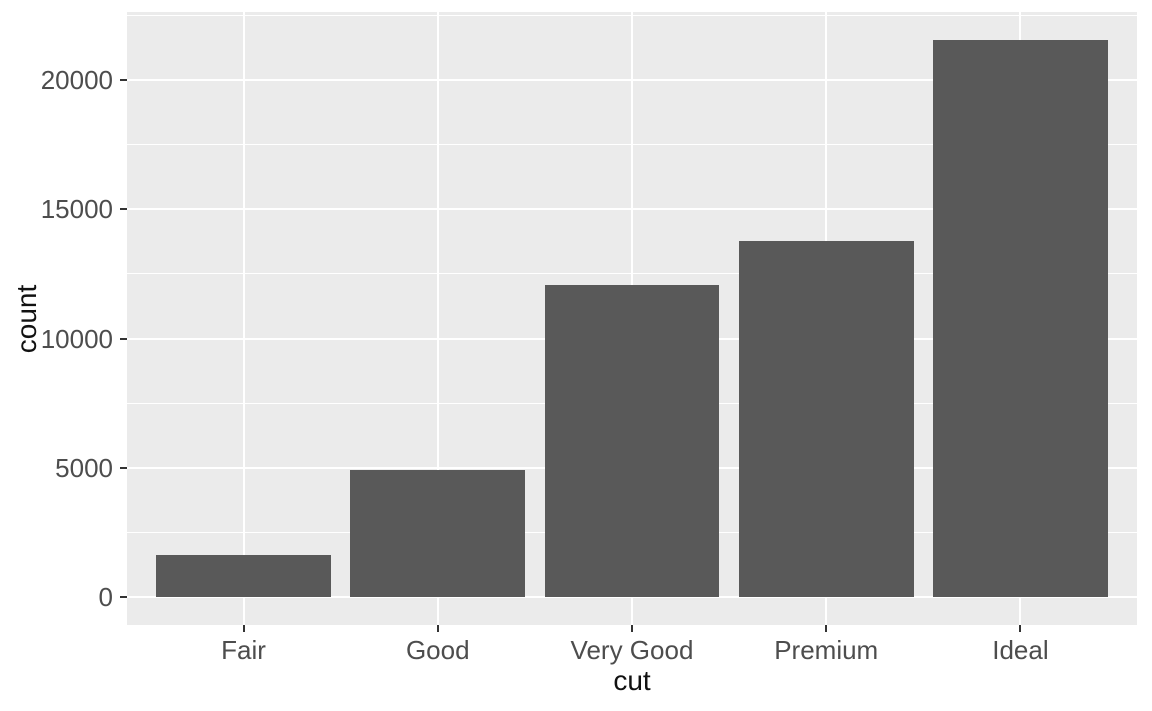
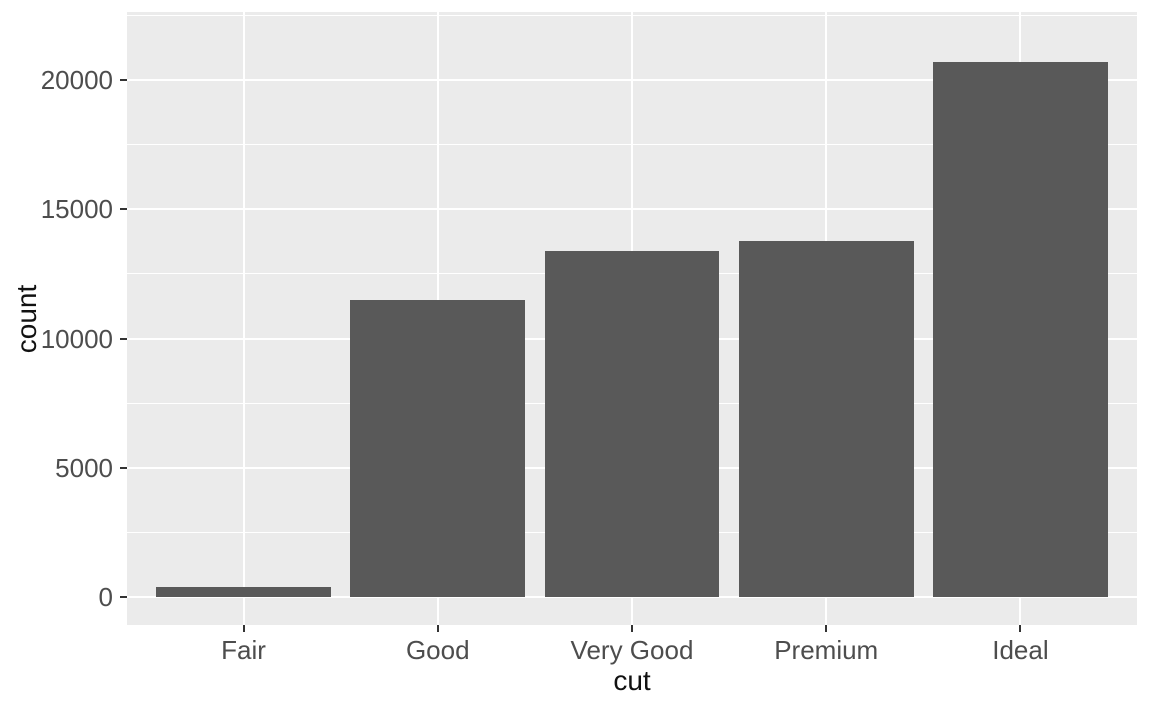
Fair: 1600 -> 400
Good: 4900 -> 11500
Very Good: 12100 -> 13400
Ideal: 21600 -> 20700
